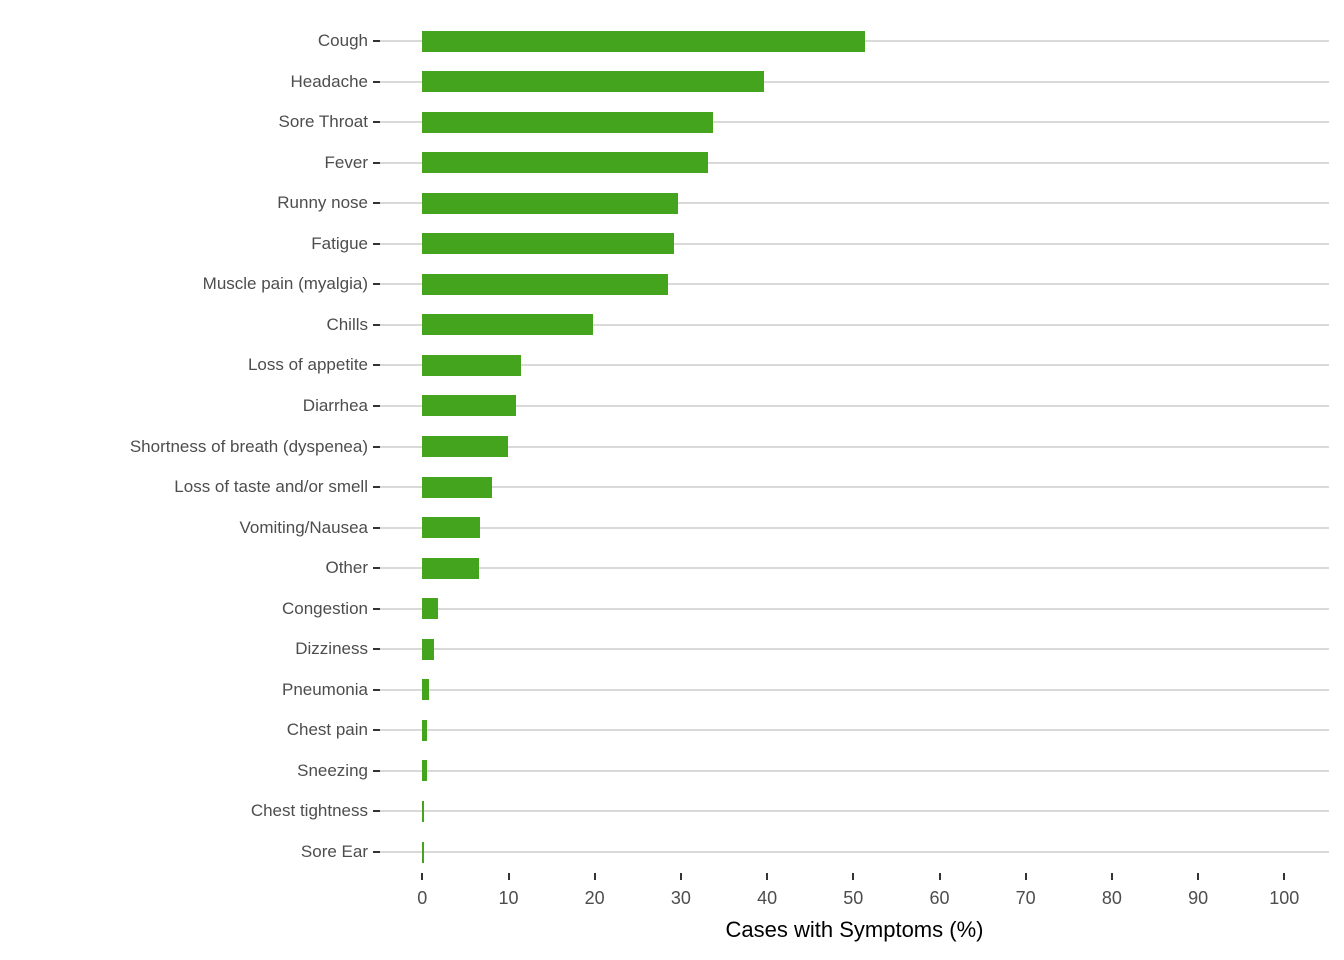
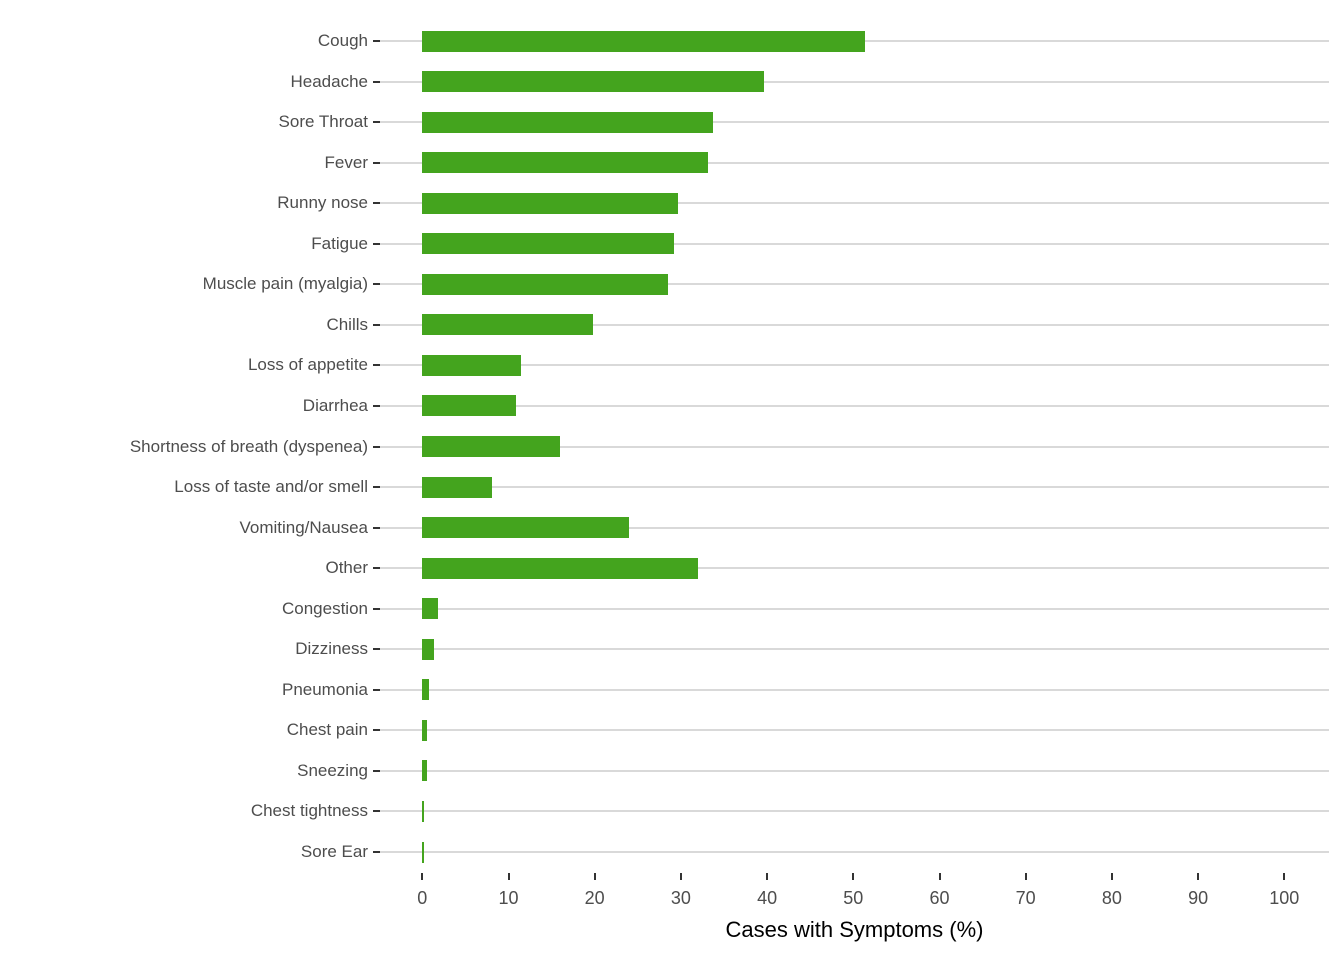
Shortness of breath (dyspenea): 10 -> 16
Vomiting/Nausea: 7 -> 24
Other: 7 -> 32
